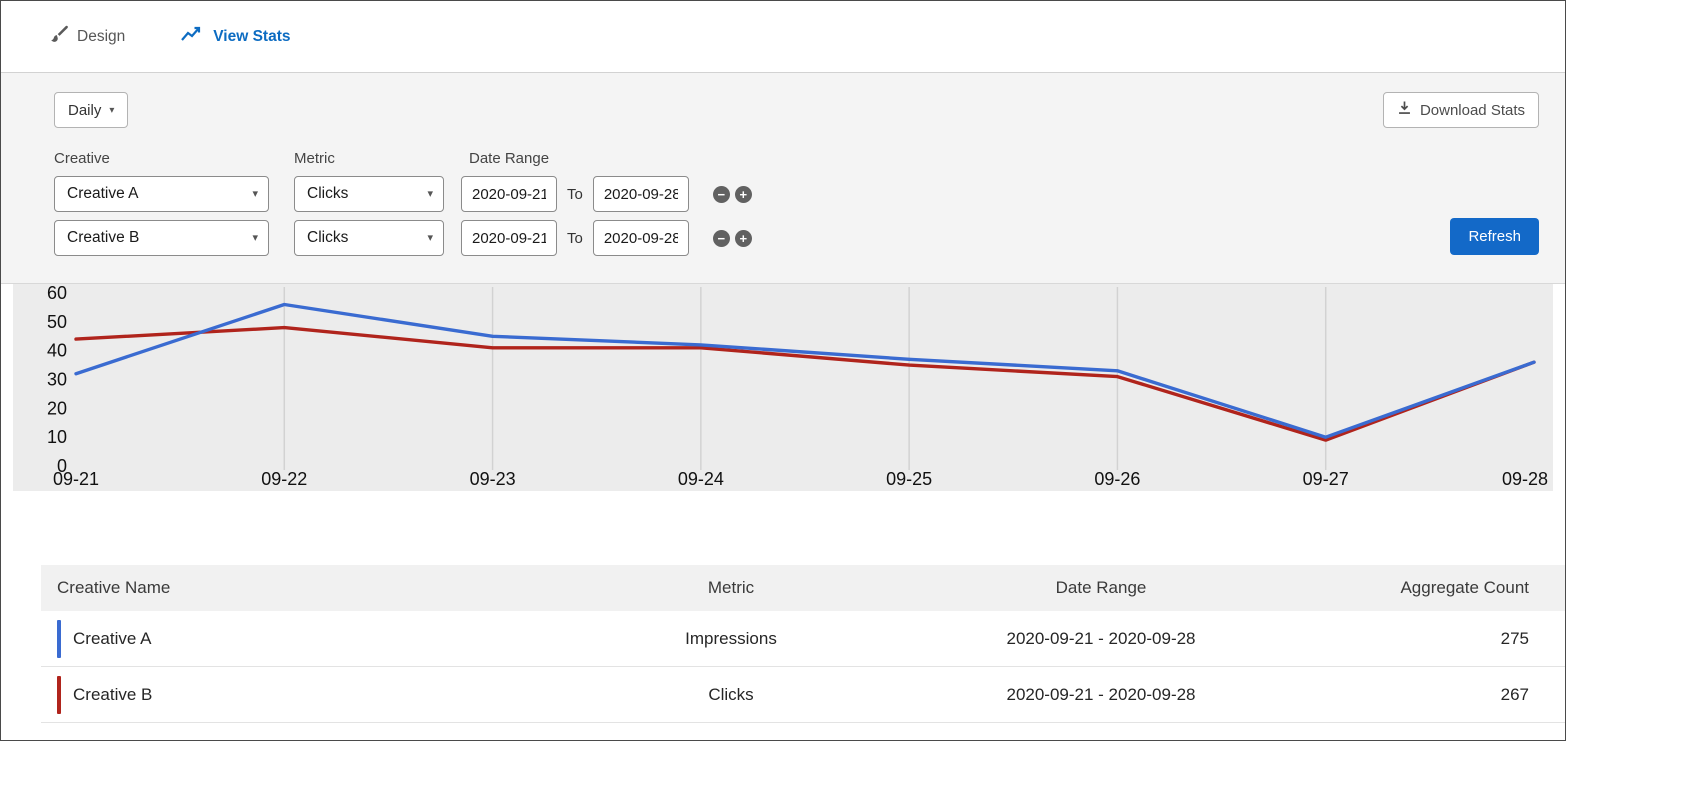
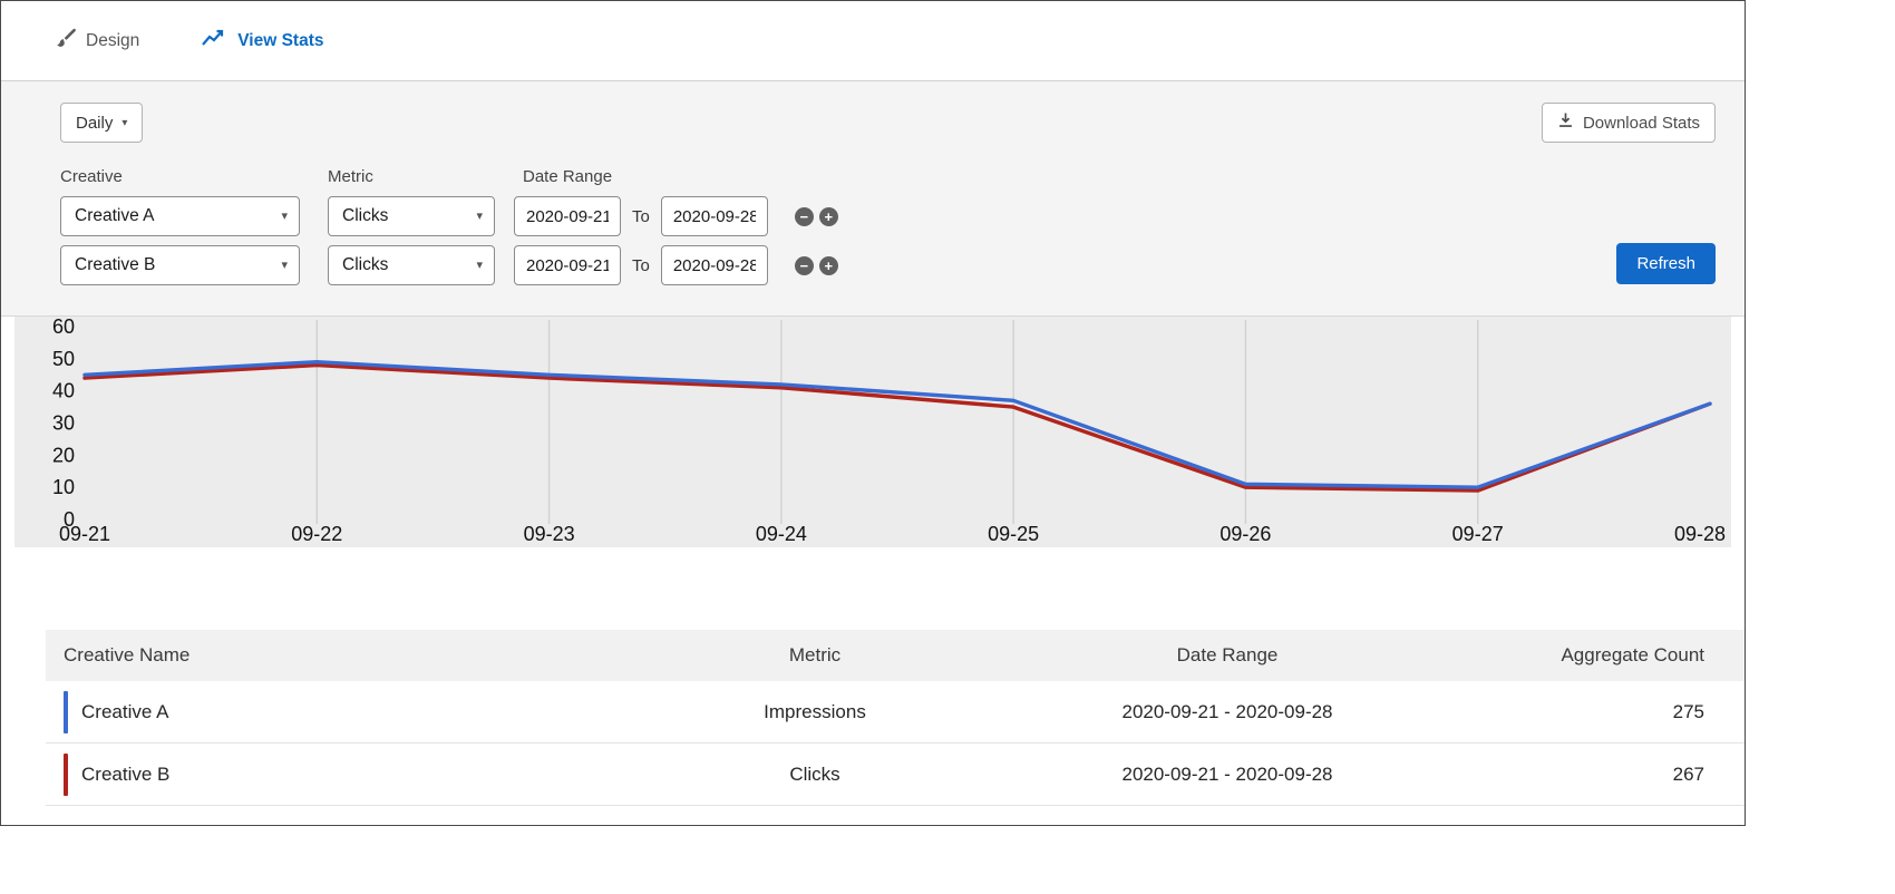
Creative A/09-21: 32 -> 45
Creative A/09-22: 56 -> 49
Creative B/09-23: 41 -> 44
Creative A/09-26: 33 -> 11
Creative B/09-26: 31 -> 10
